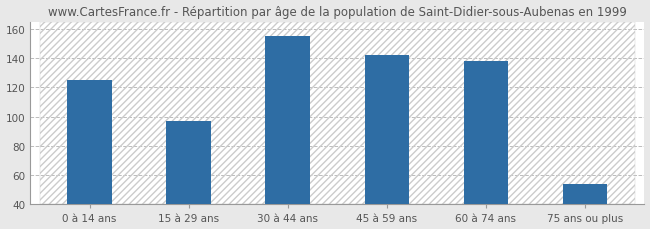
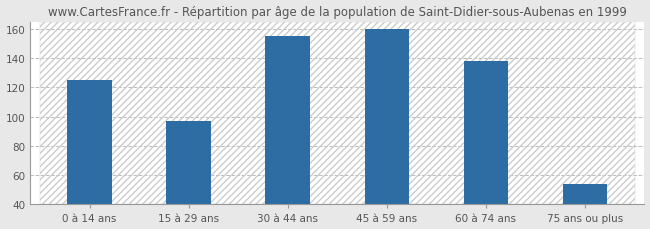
45 à 59 ans: 142 -> 160
